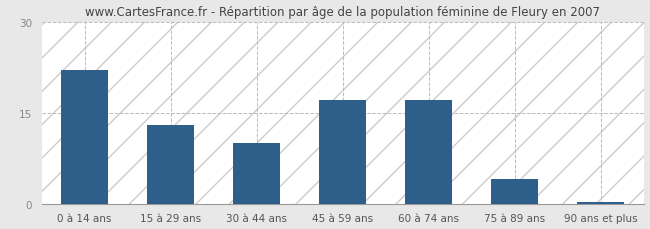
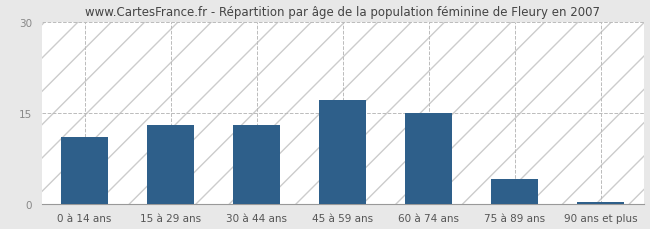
0 à 14 ans: 22.0 -> 11.0
30 à 44 ans: 10.0 -> 13.0
60 à 74 ans: 17.0 -> 15.0
